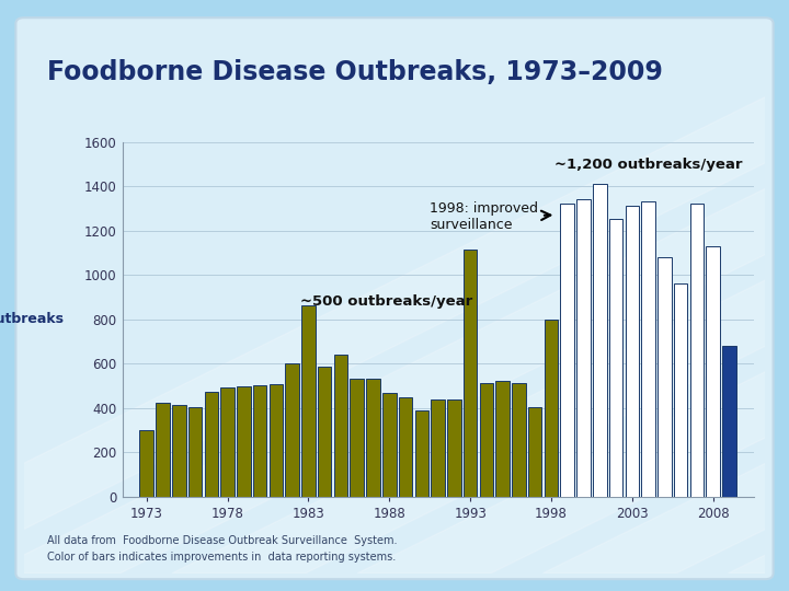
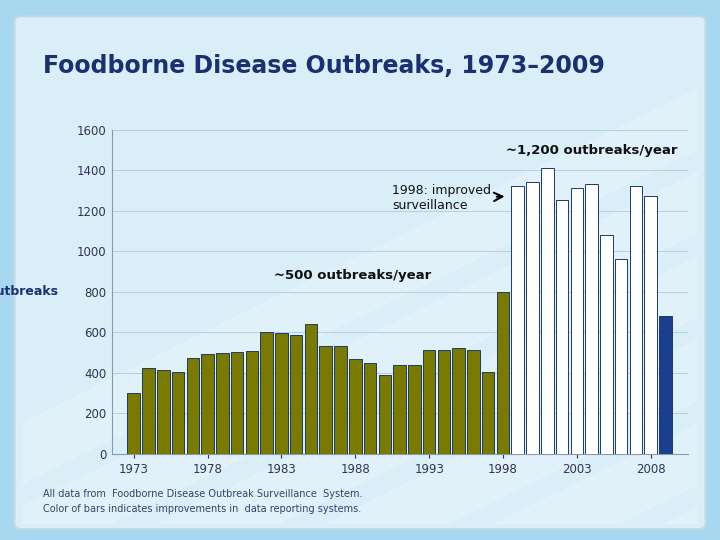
1983: 860 -> 595
1993: 1115 -> 510
2008: 1130 -> 1270
